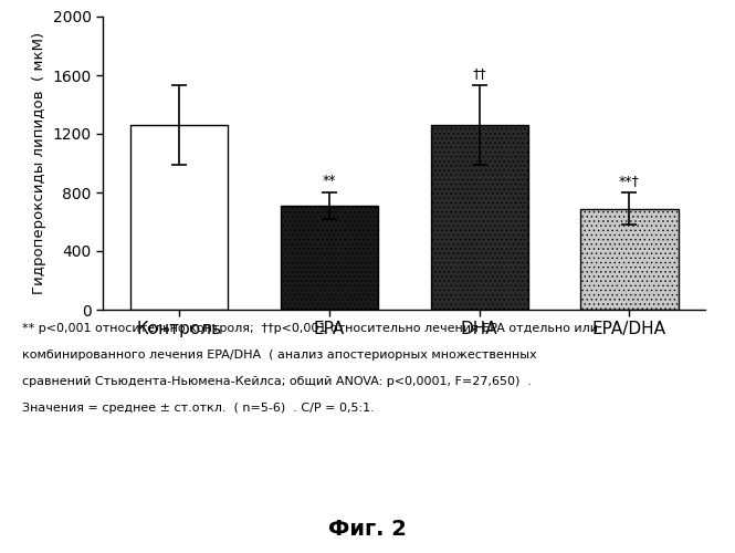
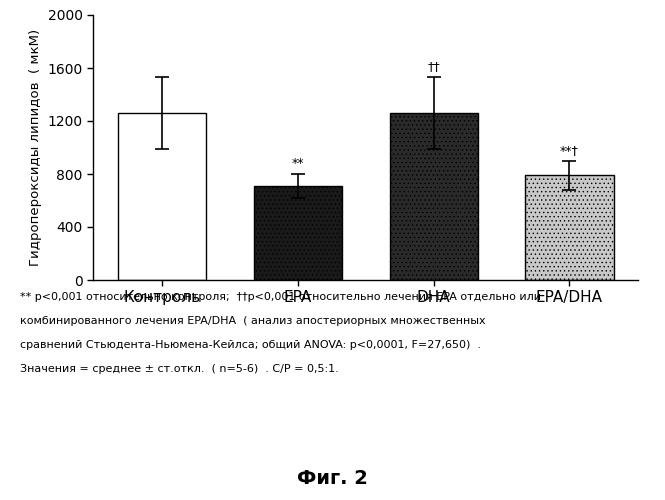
EPA/DHA: 690 -> 790
